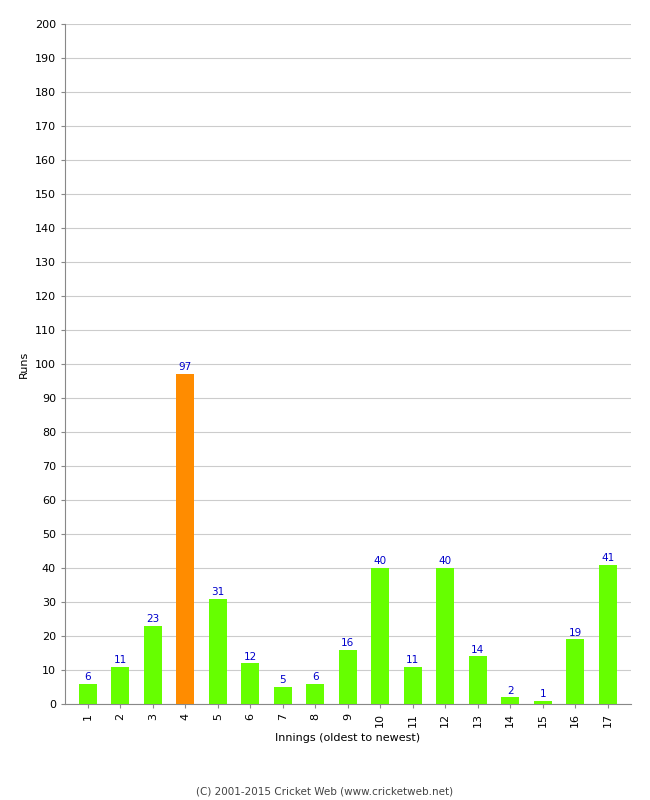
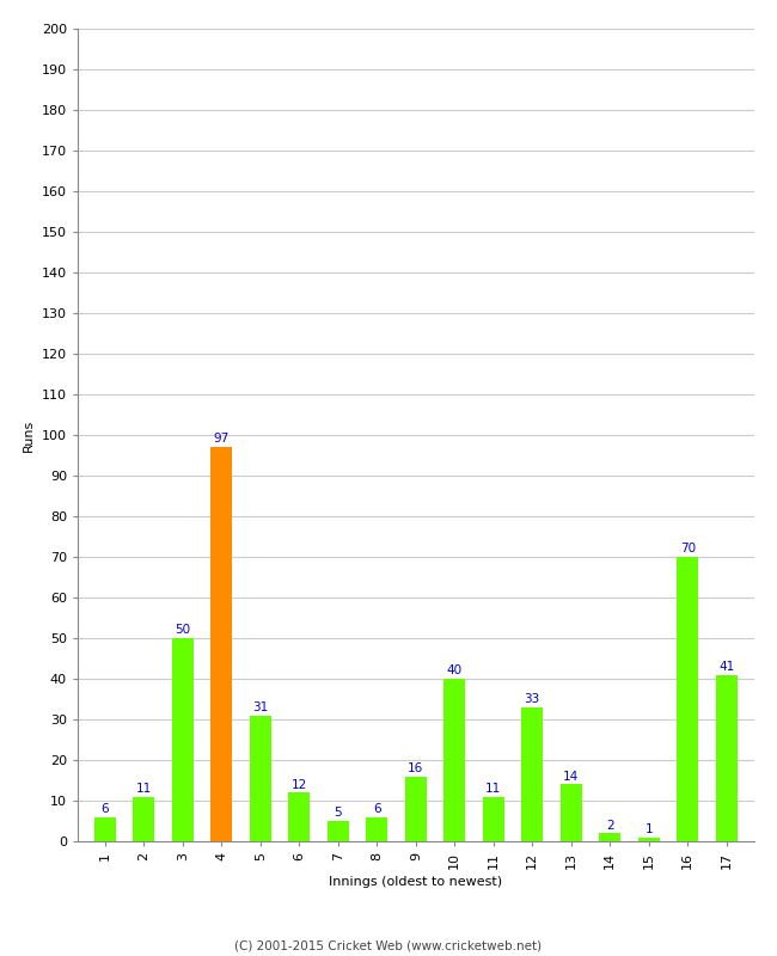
3: 23 -> 50
12: 40 -> 33
16: 19 -> 70
